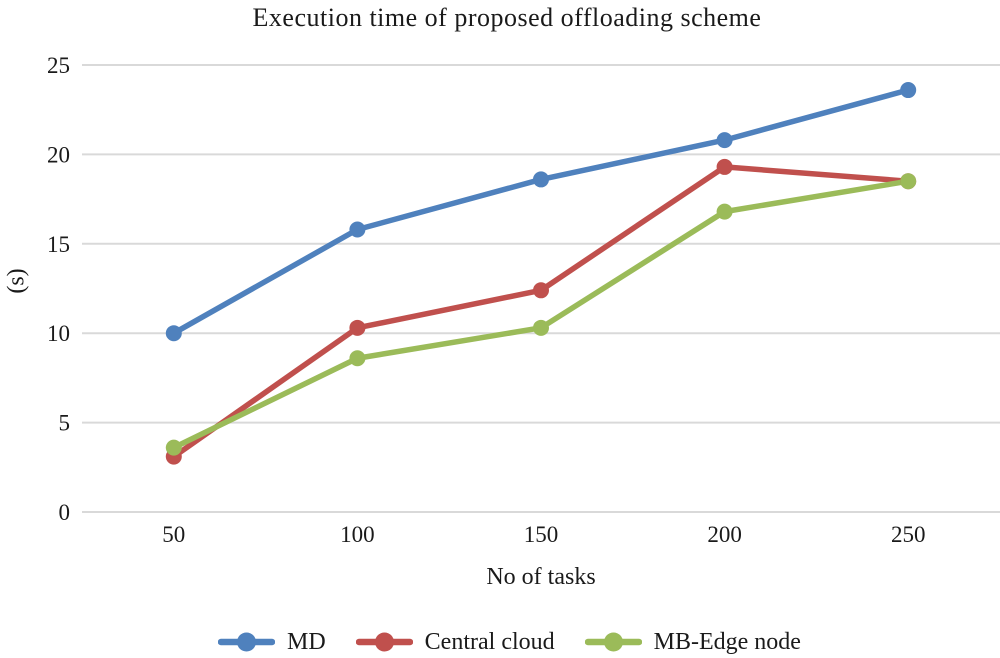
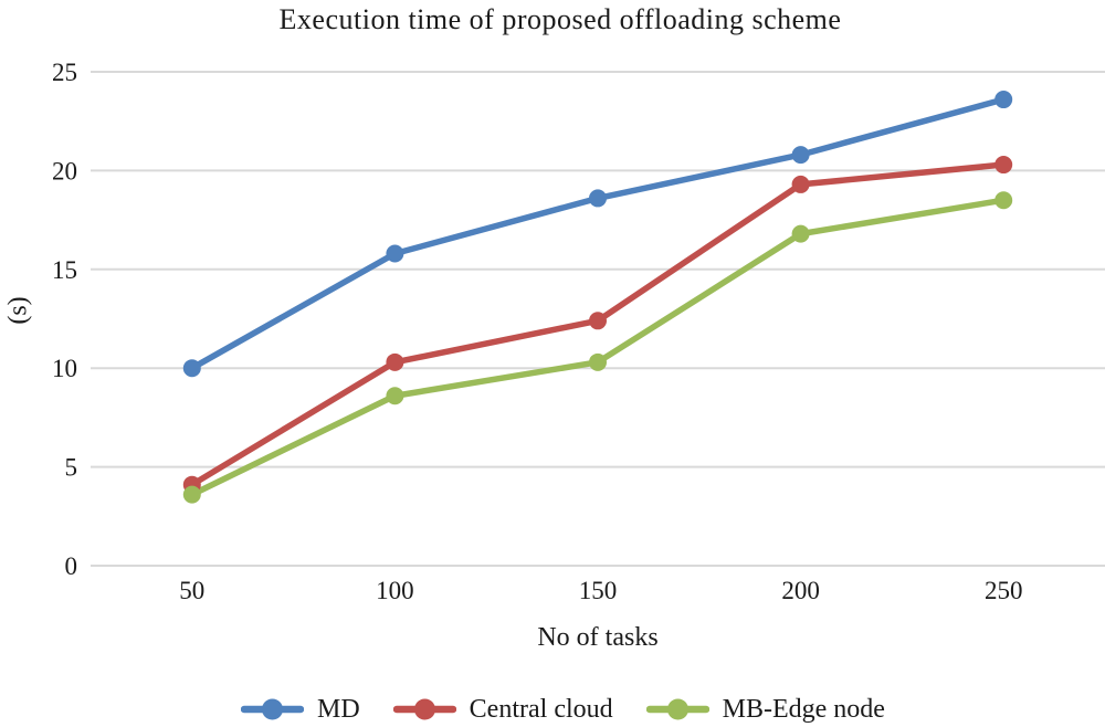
Central cloud/50: 3.1 -> 4.1
Central cloud/250: 18.5 -> 20.3
